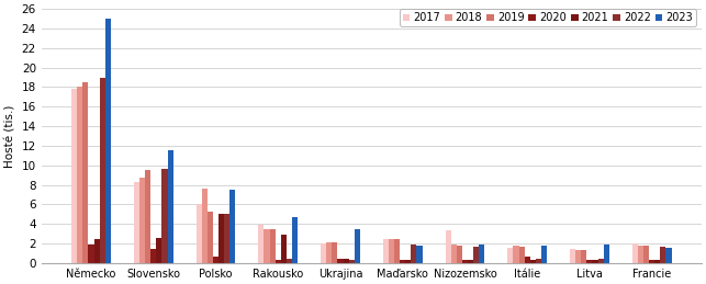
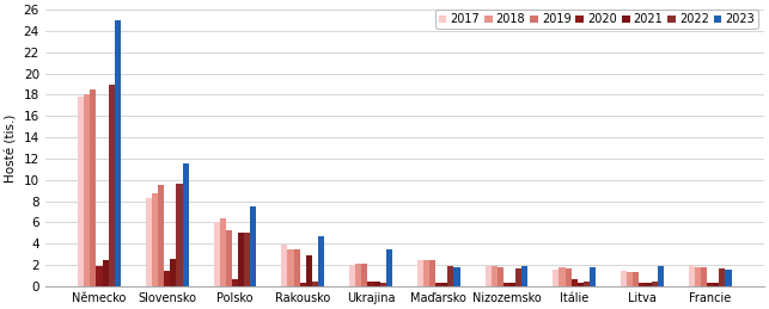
2018/Polsko: 7.6 -> 6.4
2017/Nizozemsko: 3.4 -> 1.9
